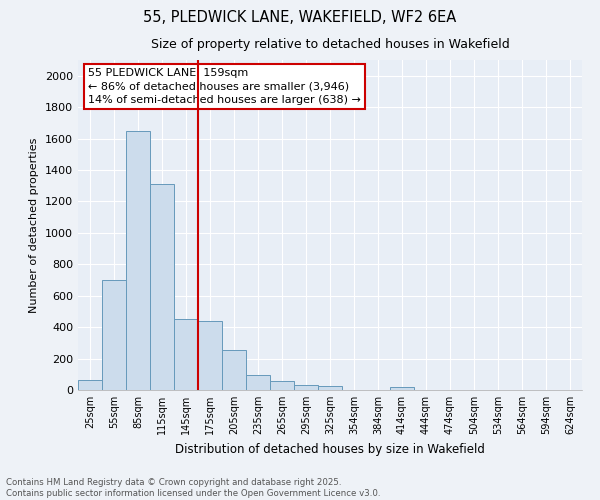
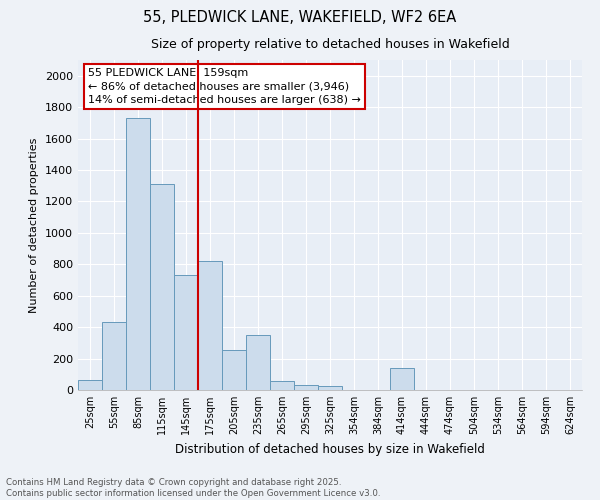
55sqm: 700 -> 430
85sqm: 1650 -> 1730
145sqm: 450 -> 730
175sqm: 440 -> 820
235sqm: 100 -> 350
414sqm: 20 -> 140
